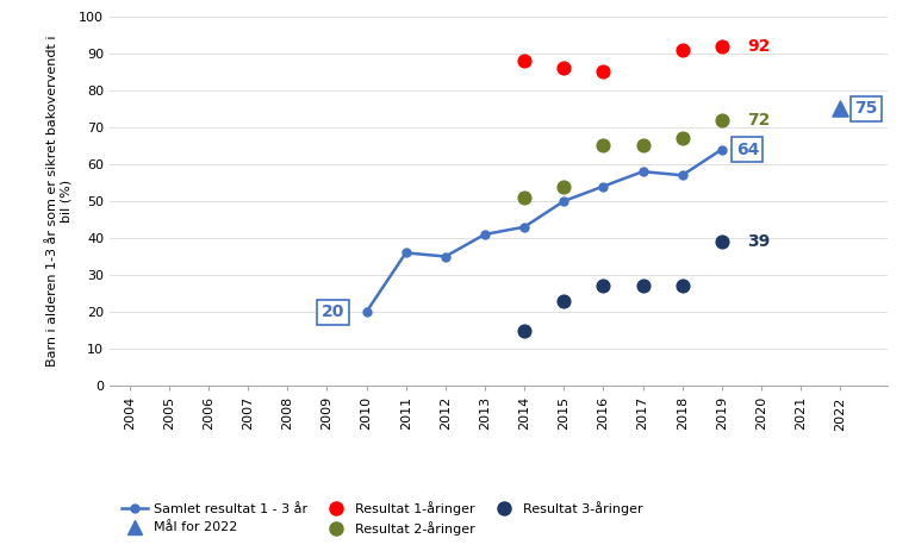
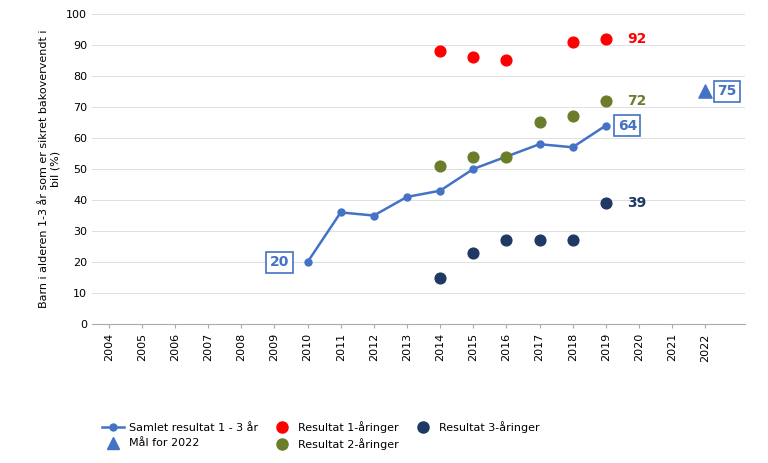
Resultat 2-åringer/2016: 65 -> 54
